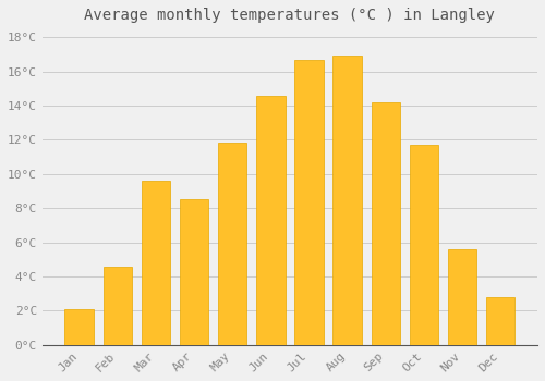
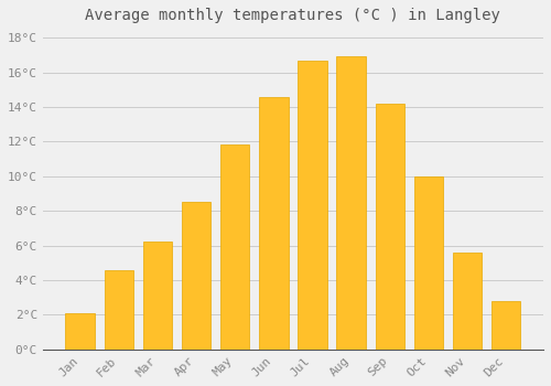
Mar: 9.6°C -> 6.2°C
Oct: 11.7°C -> 10.0°C
